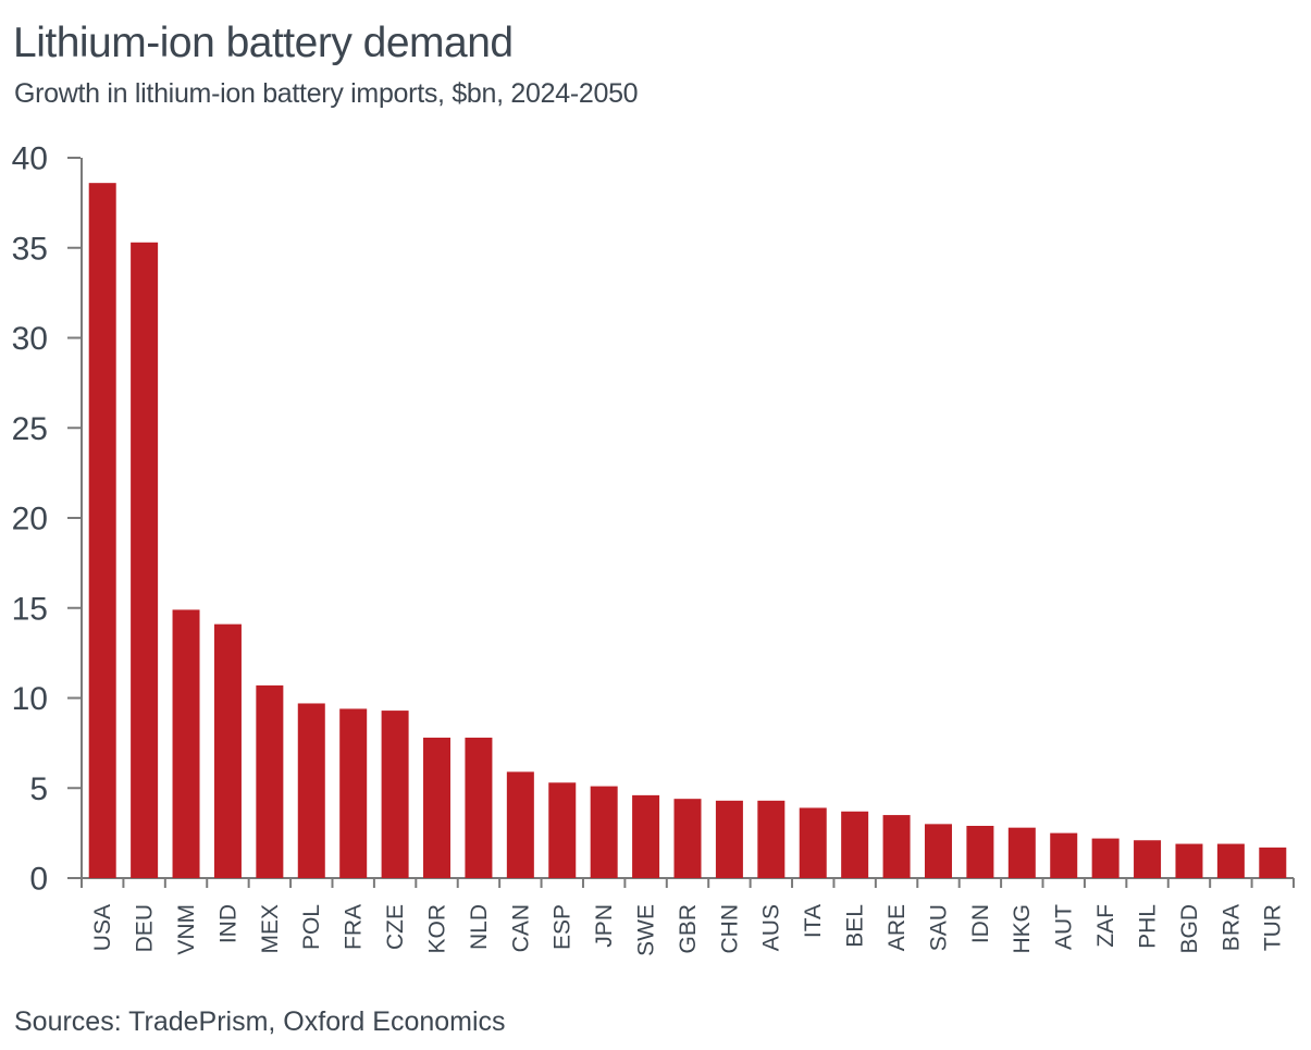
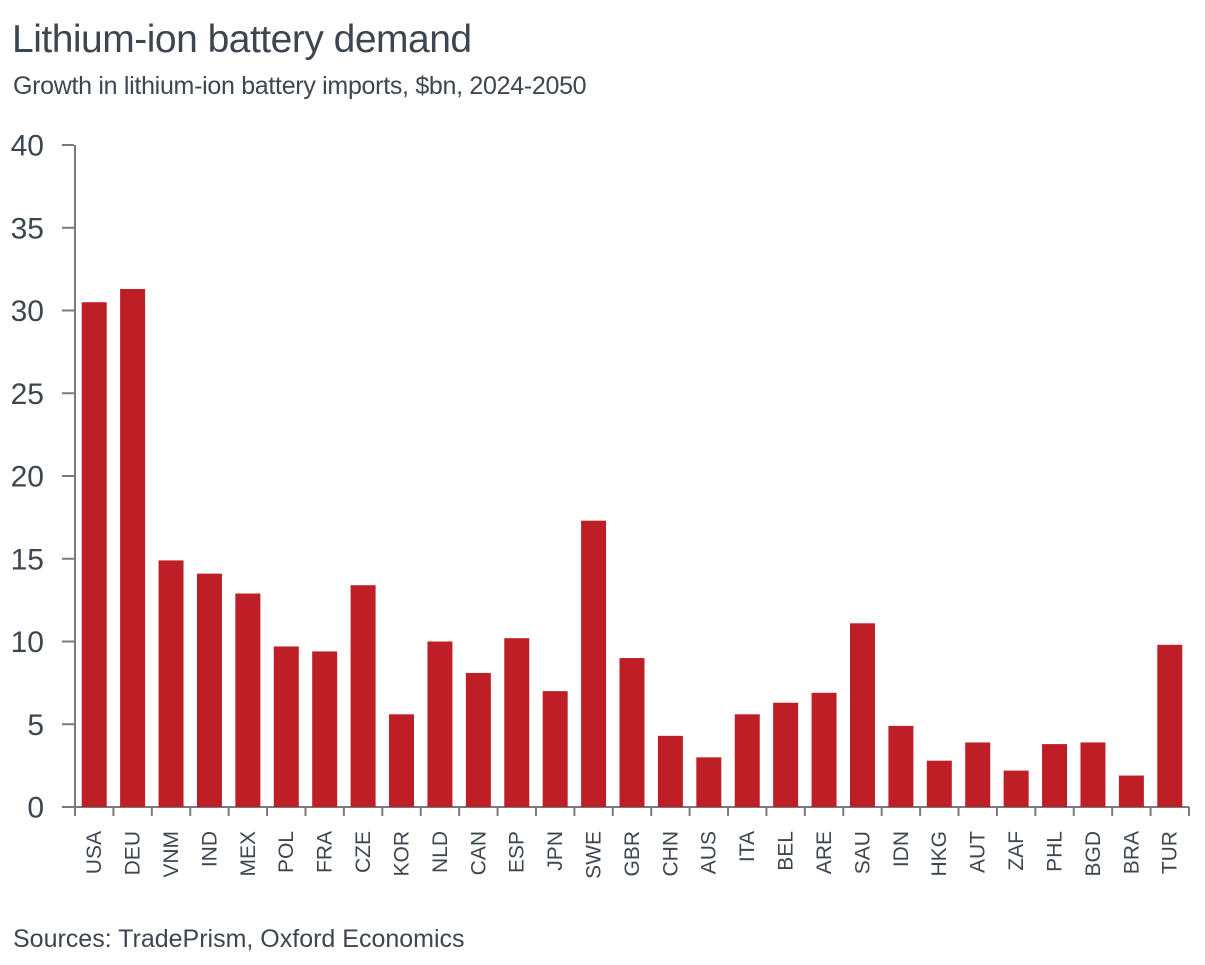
USA: 38.6 -> 30.5
DEU: 35.3 -> 31.3
MEX: 10.7 -> 12.9
CZE: 9.3 -> 13.4
KOR: 7.8 -> 5.6
NLD: 7.8 -> 10.0
CAN: 5.9 -> 8.1
ESP: 5.3 -> 10.2
JPN: 5.1 -> 7.0
SWE: 4.6 -> 17.3
GBR: 4.4 -> 9.0
AUS: 4.3 -> 3.0
ITA: 3.9 -> 5.6
BEL: 3.7 -> 6.3
ARE: 3.5 -> 6.9
SAU: 3.0 -> 11.1
IDN: 2.9 -> 4.9
AUT: 2.5 -> 3.9
PHL: 2.1 -> 3.8
BGD: 1.9 -> 3.9
TUR: 1.7 -> 9.8
